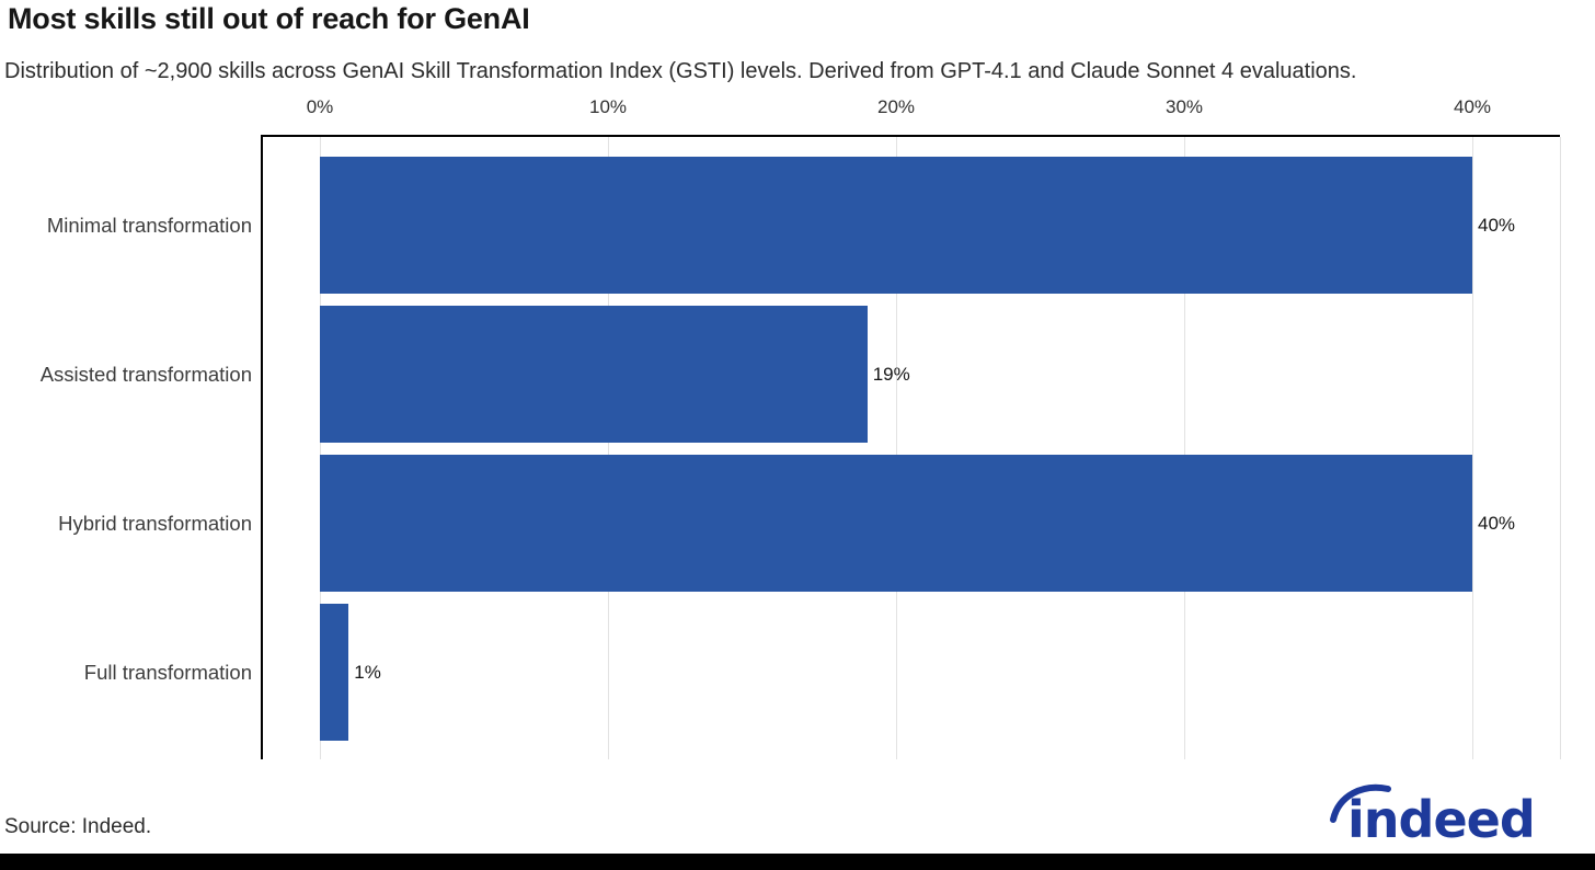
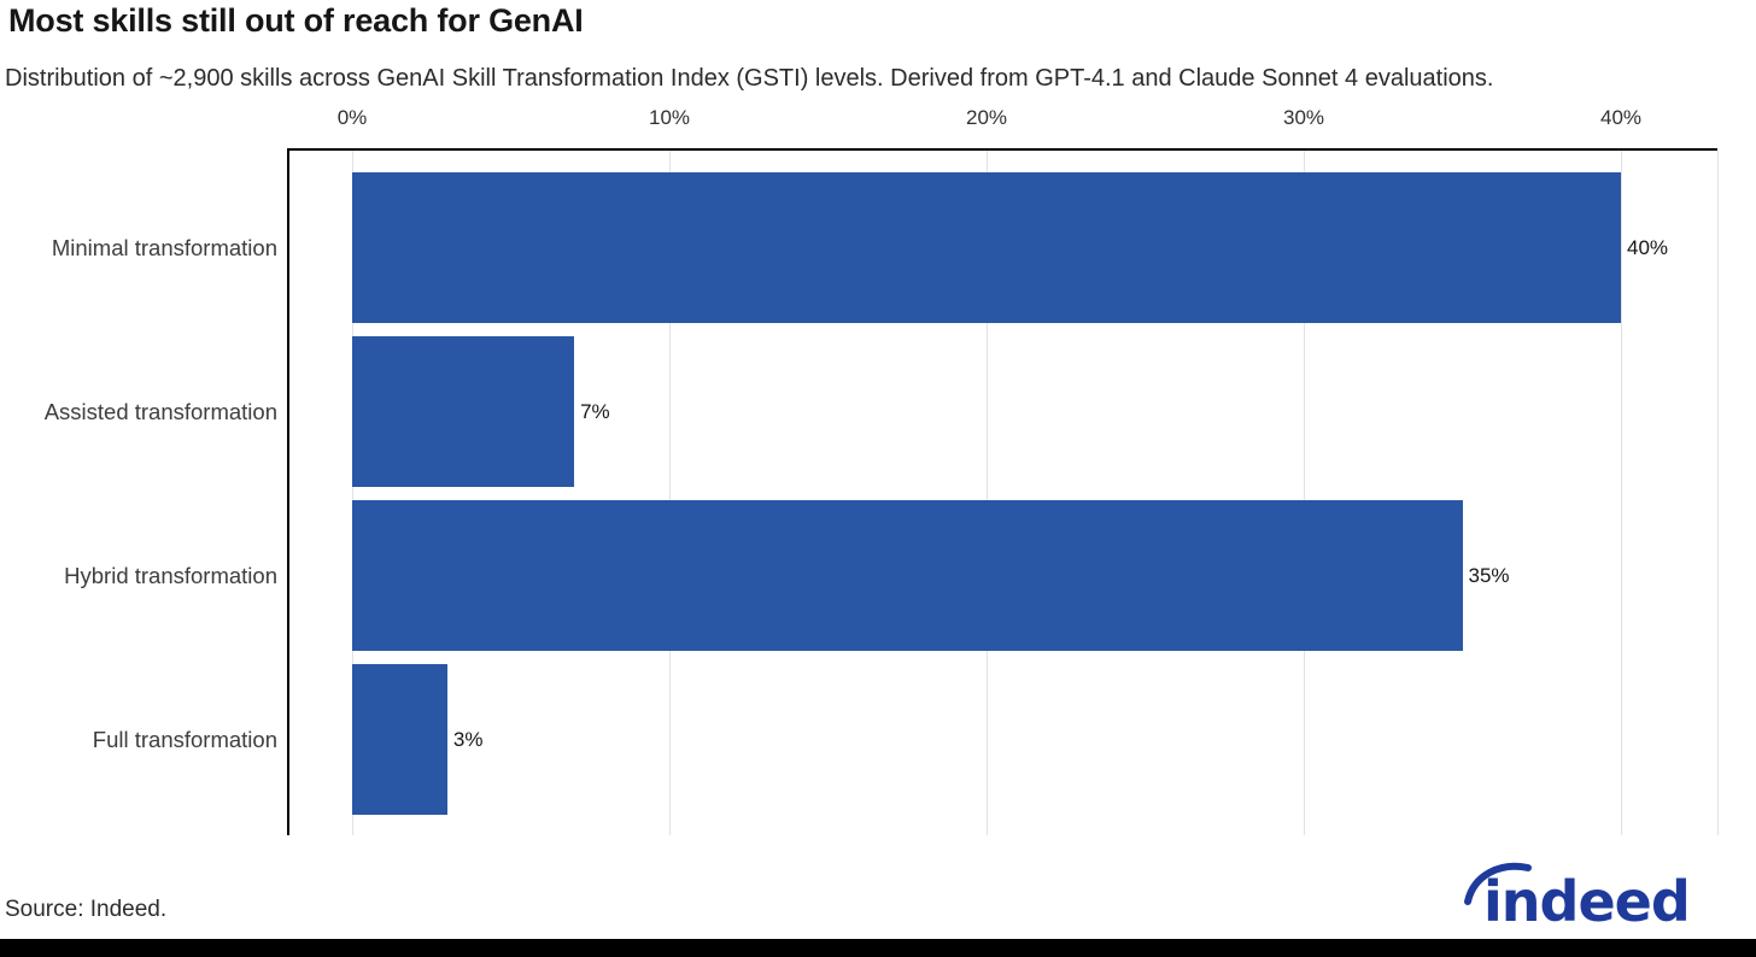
Assisted transformation: 19% -> 7%
Hybrid transformation: 40% -> 35%
Full transformation: 1% -> 3%
